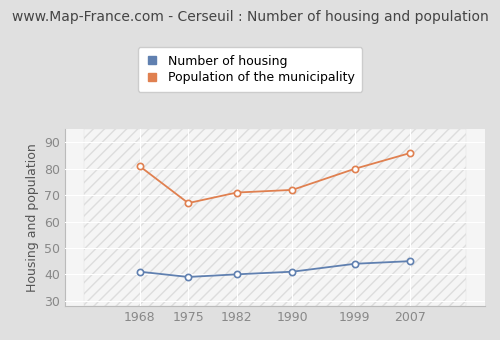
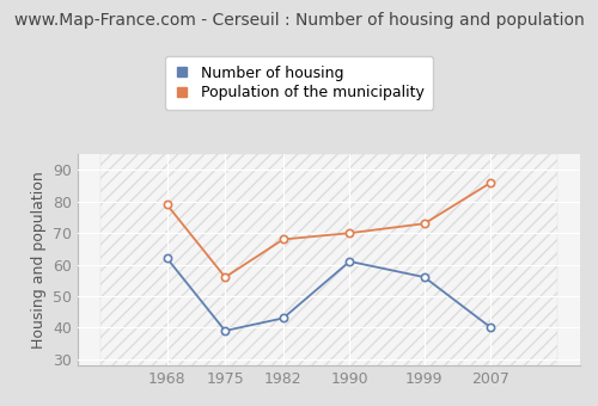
Number of housing/1968: 41 -> 62
Population of the municipality/1968: 81 -> 79
Population of the municipality/1975: 67 -> 56
Number of housing/1982: 40 -> 43
Population of the municipality/1982: 71 -> 68
Number of housing/1990: 41 -> 61
Population of the municipality/1990: 72 -> 70
Number of housing/1999: 44 -> 56
Population of the municipality/1999: 80 -> 73
Number of housing/2007: 45 -> 40
